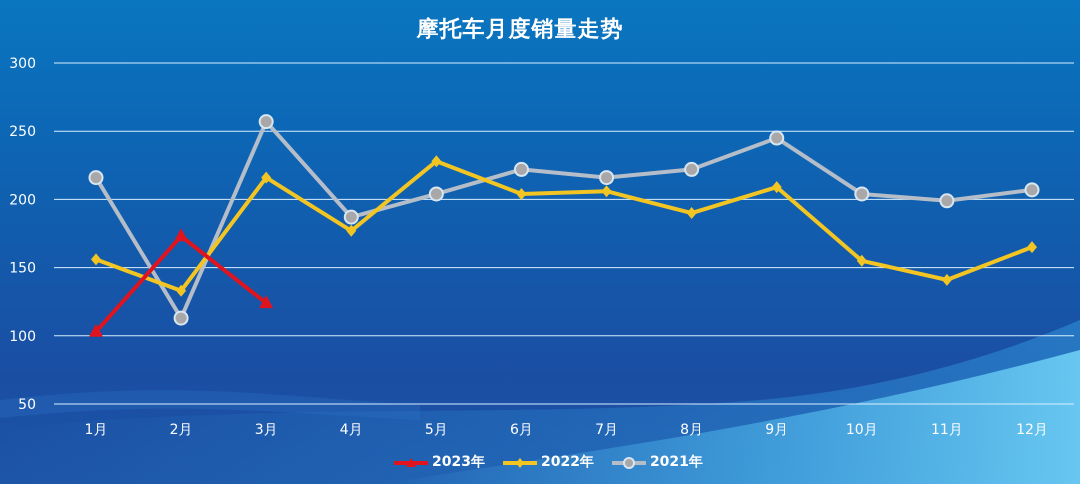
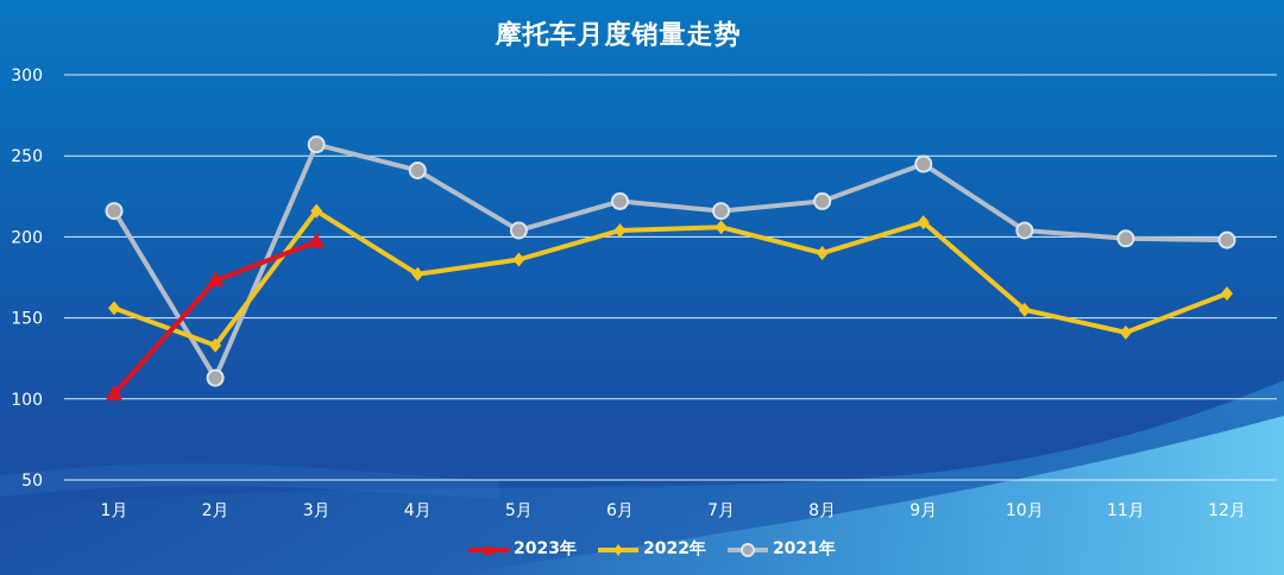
2023年/3月: 124 -> 197
2021年/4月: 187 -> 241
2022年/5月: 228 -> 186
2021年/12月: 207 -> 198
